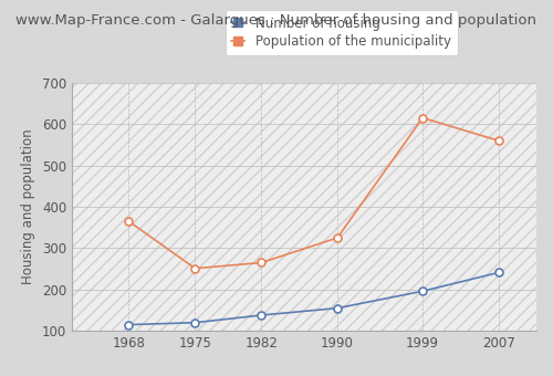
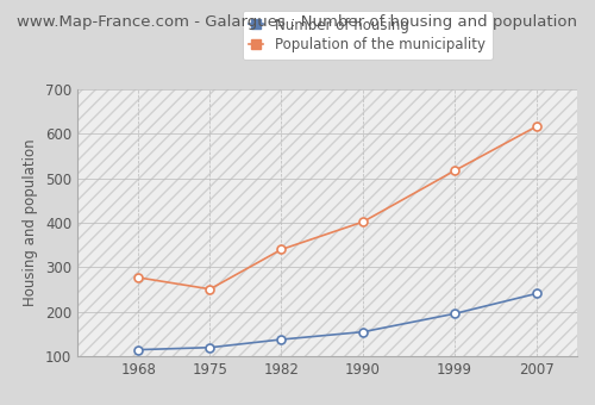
Population of the municipality/1968: 365 -> 277
Population of the municipality/1982: 265 -> 340
Population of the municipality/1990: 325 -> 402
Population of the municipality/1999: 615 -> 517
Population of the municipality/2007: 560 -> 616
